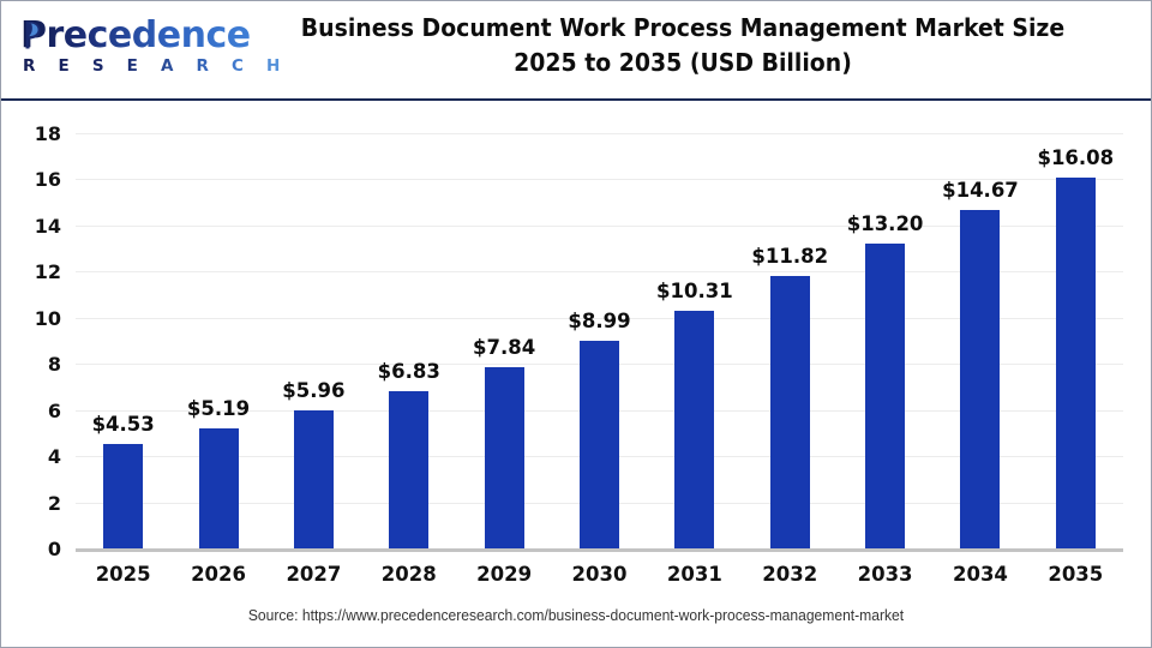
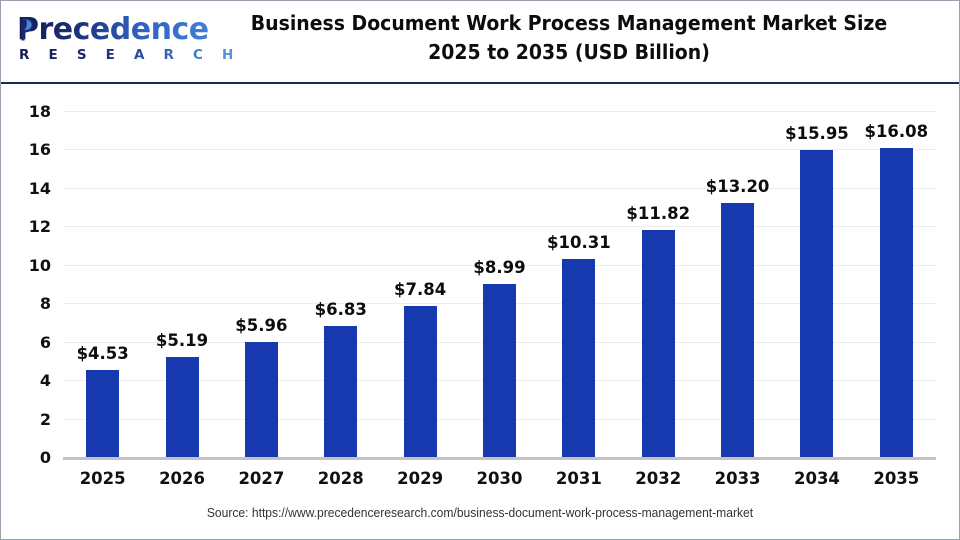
2034: $14.67 -> $15.95
